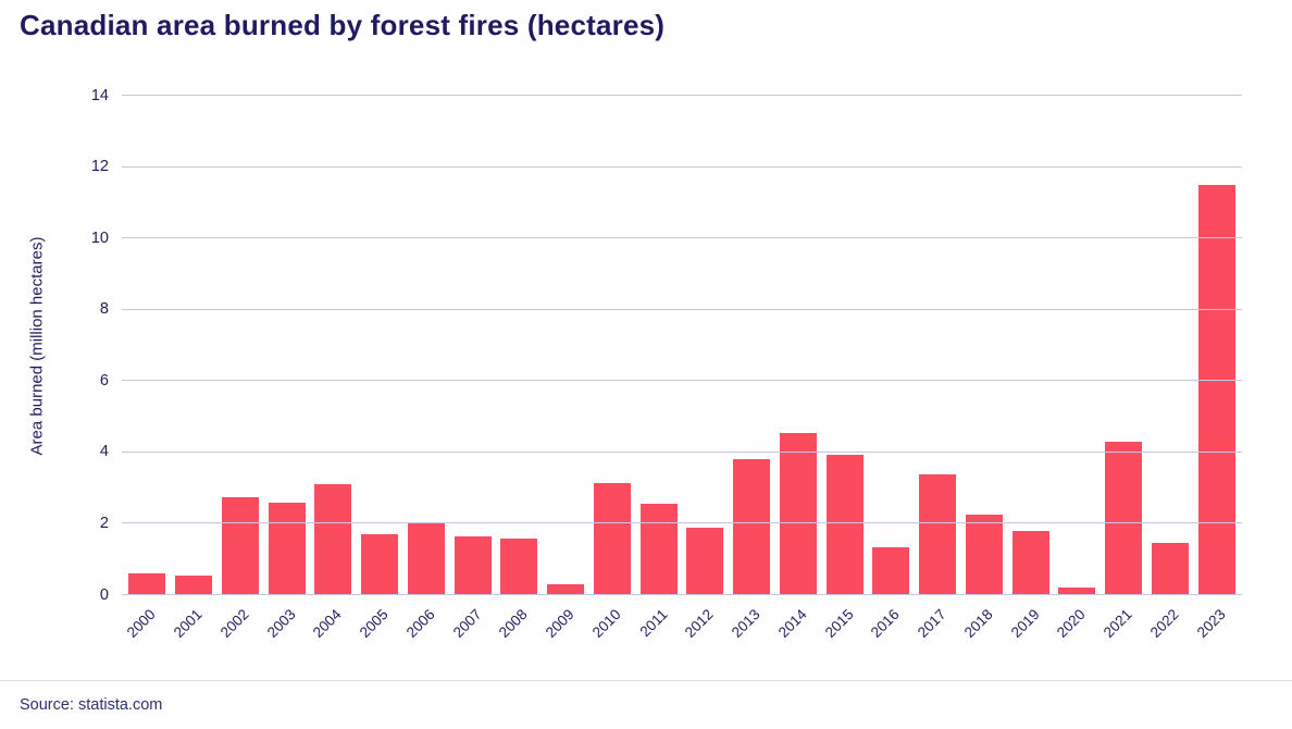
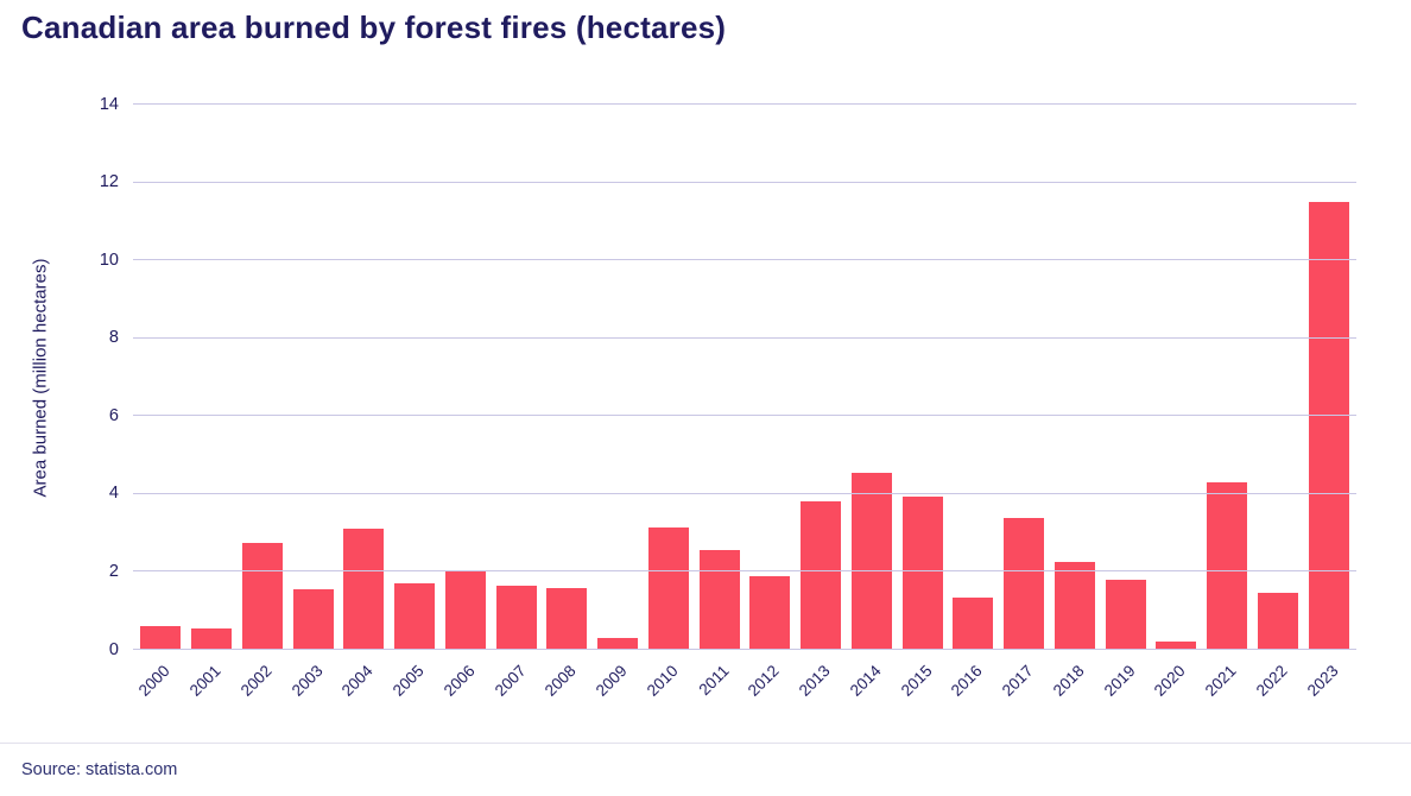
2003: 2.6 -> 1.6
